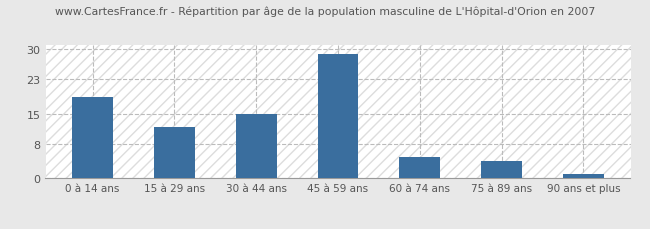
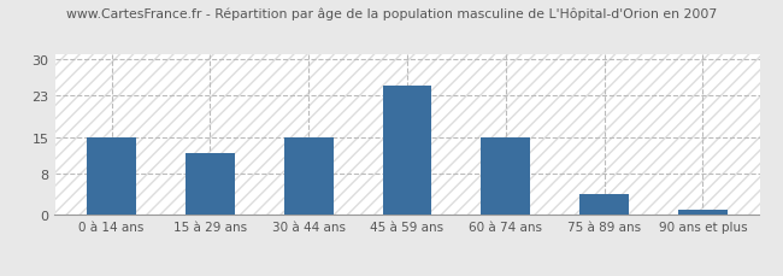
0 à 14 ans: 19 -> 15
45 à 59 ans: 29 -> 25
60 à 74 ans: 5 -> 15
